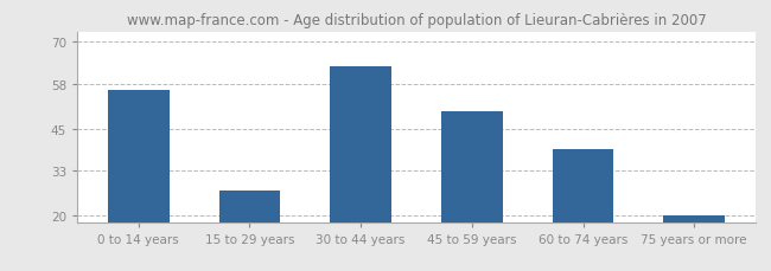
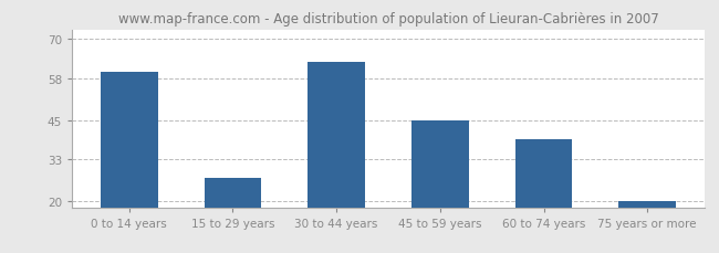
0 to 14 years: 56 -> 60
45 to 59 years: 50 -> 45
